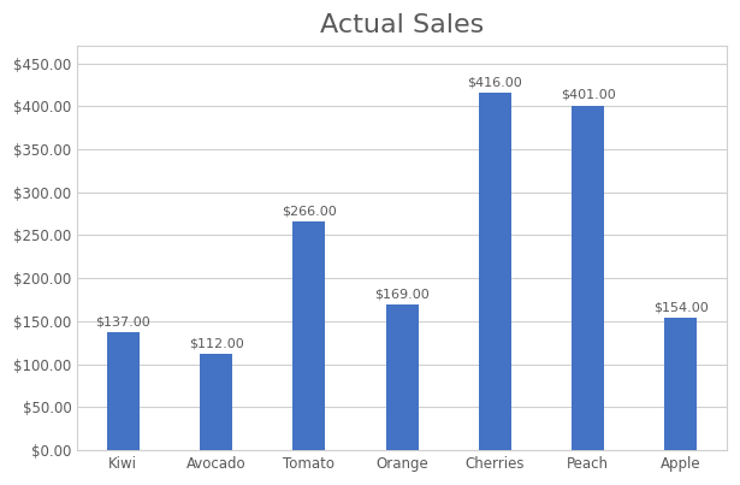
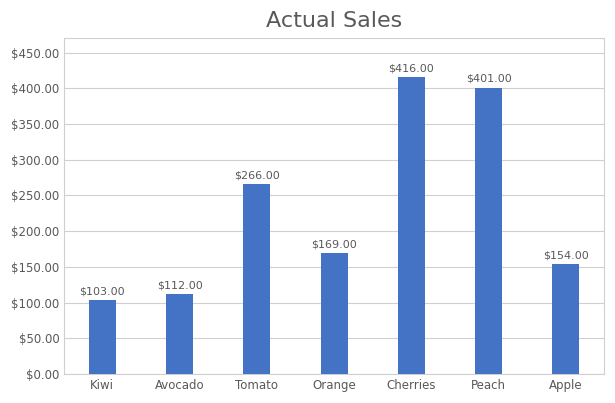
Kiwi: $137.00 -> $103.00
